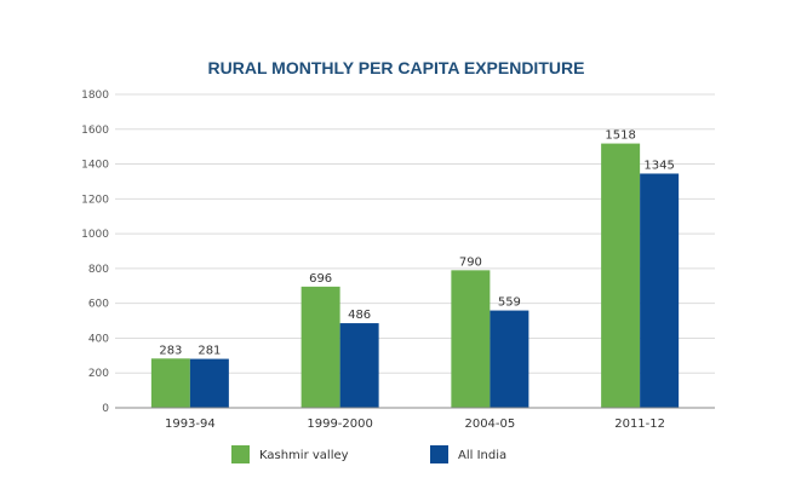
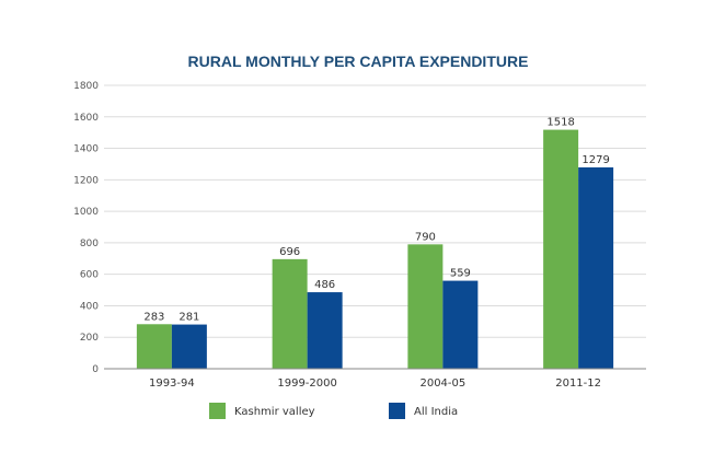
All India/2011-12: 1345 -> 1279
